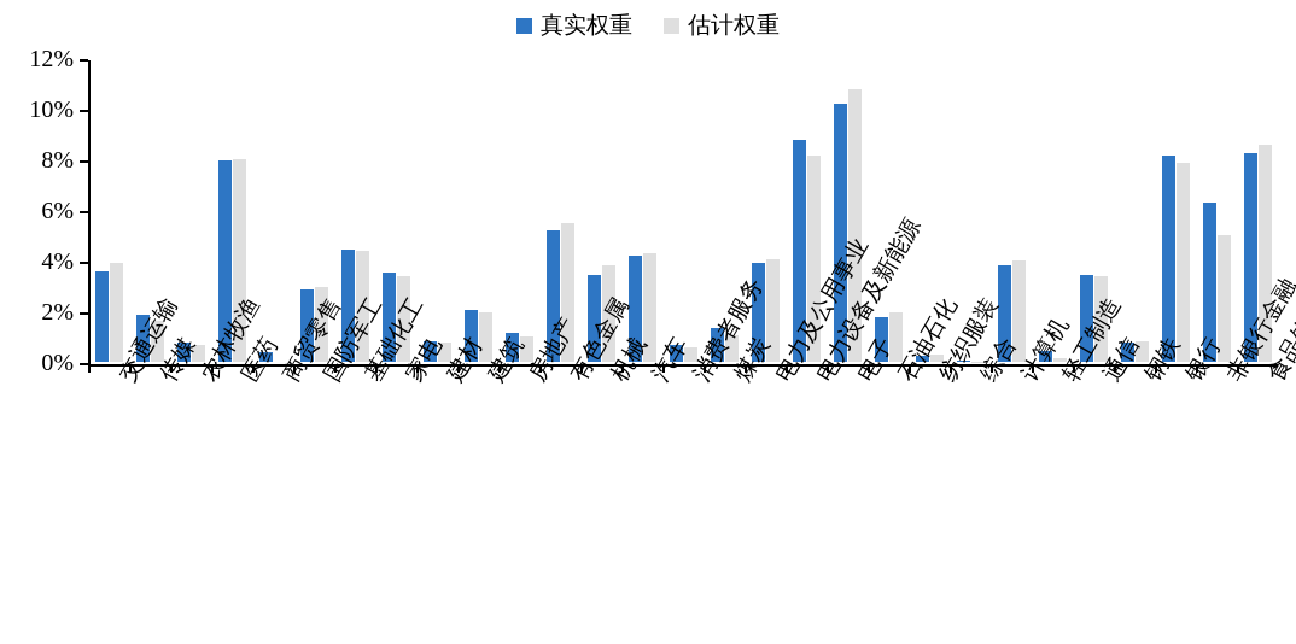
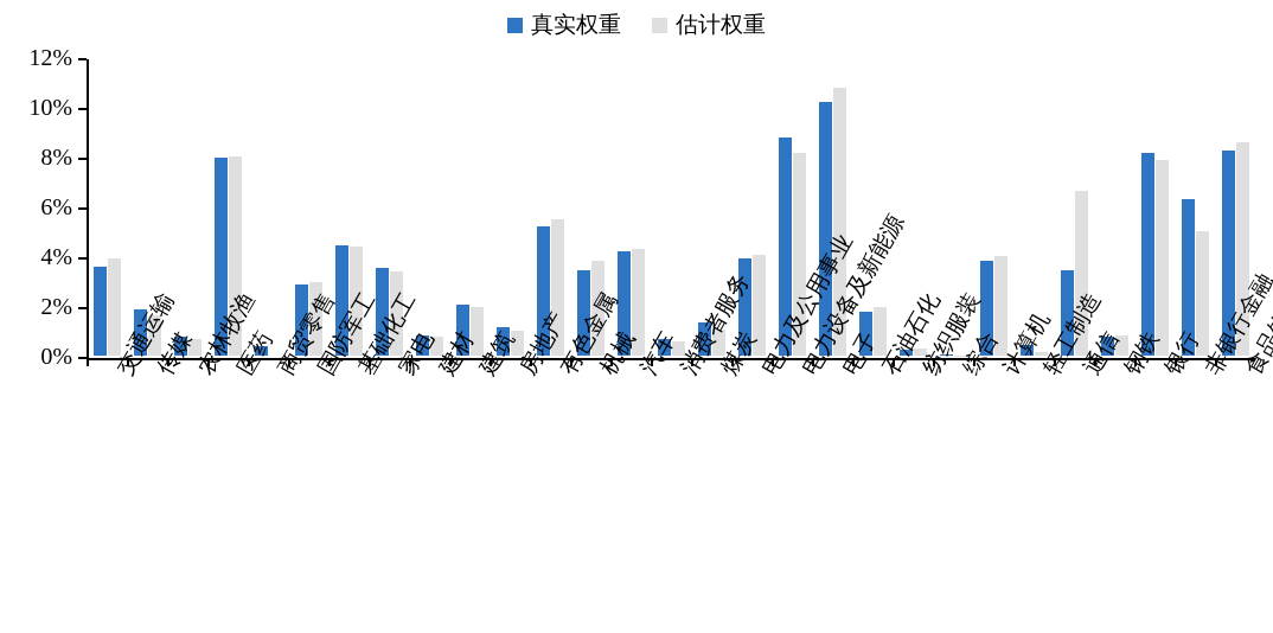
估计权重/通信: 3.4% -> 6.6%
